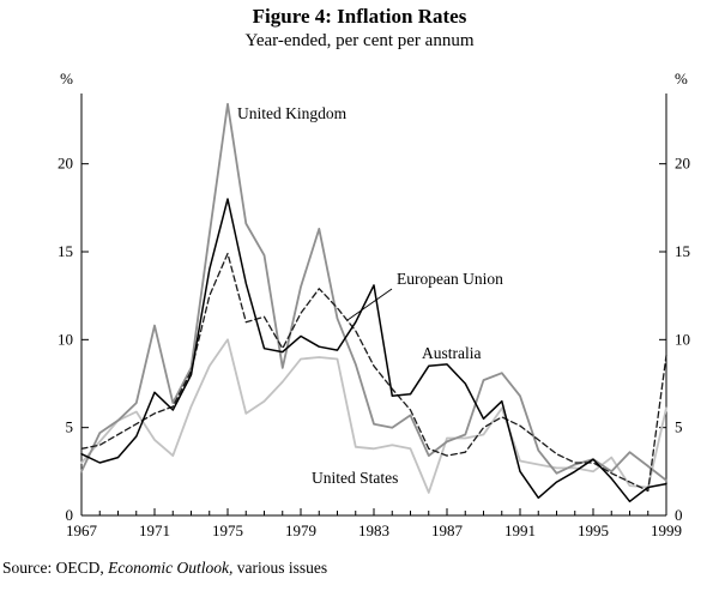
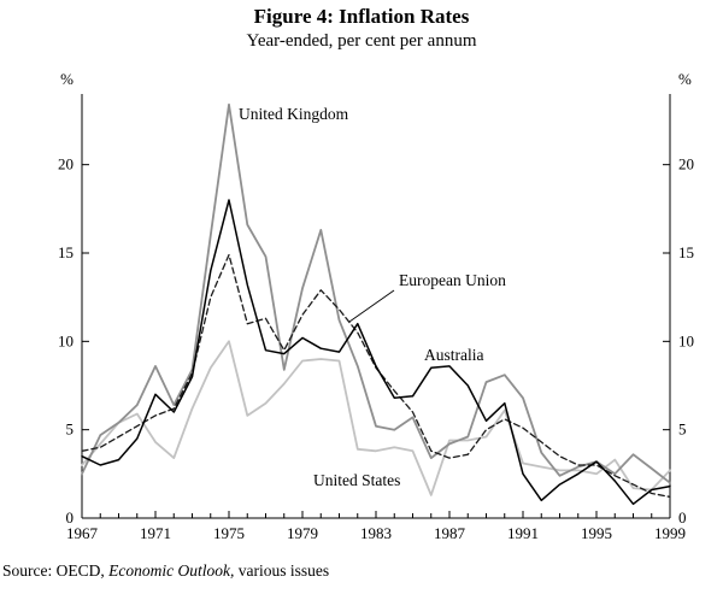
United Kingdom/1971: 10.8 -> 8.6
Australia/1983: 13.1 -> 8.6
United States/1999: 6.1 -> 2.7
European Union/1999: 9.1 -> 1.2
